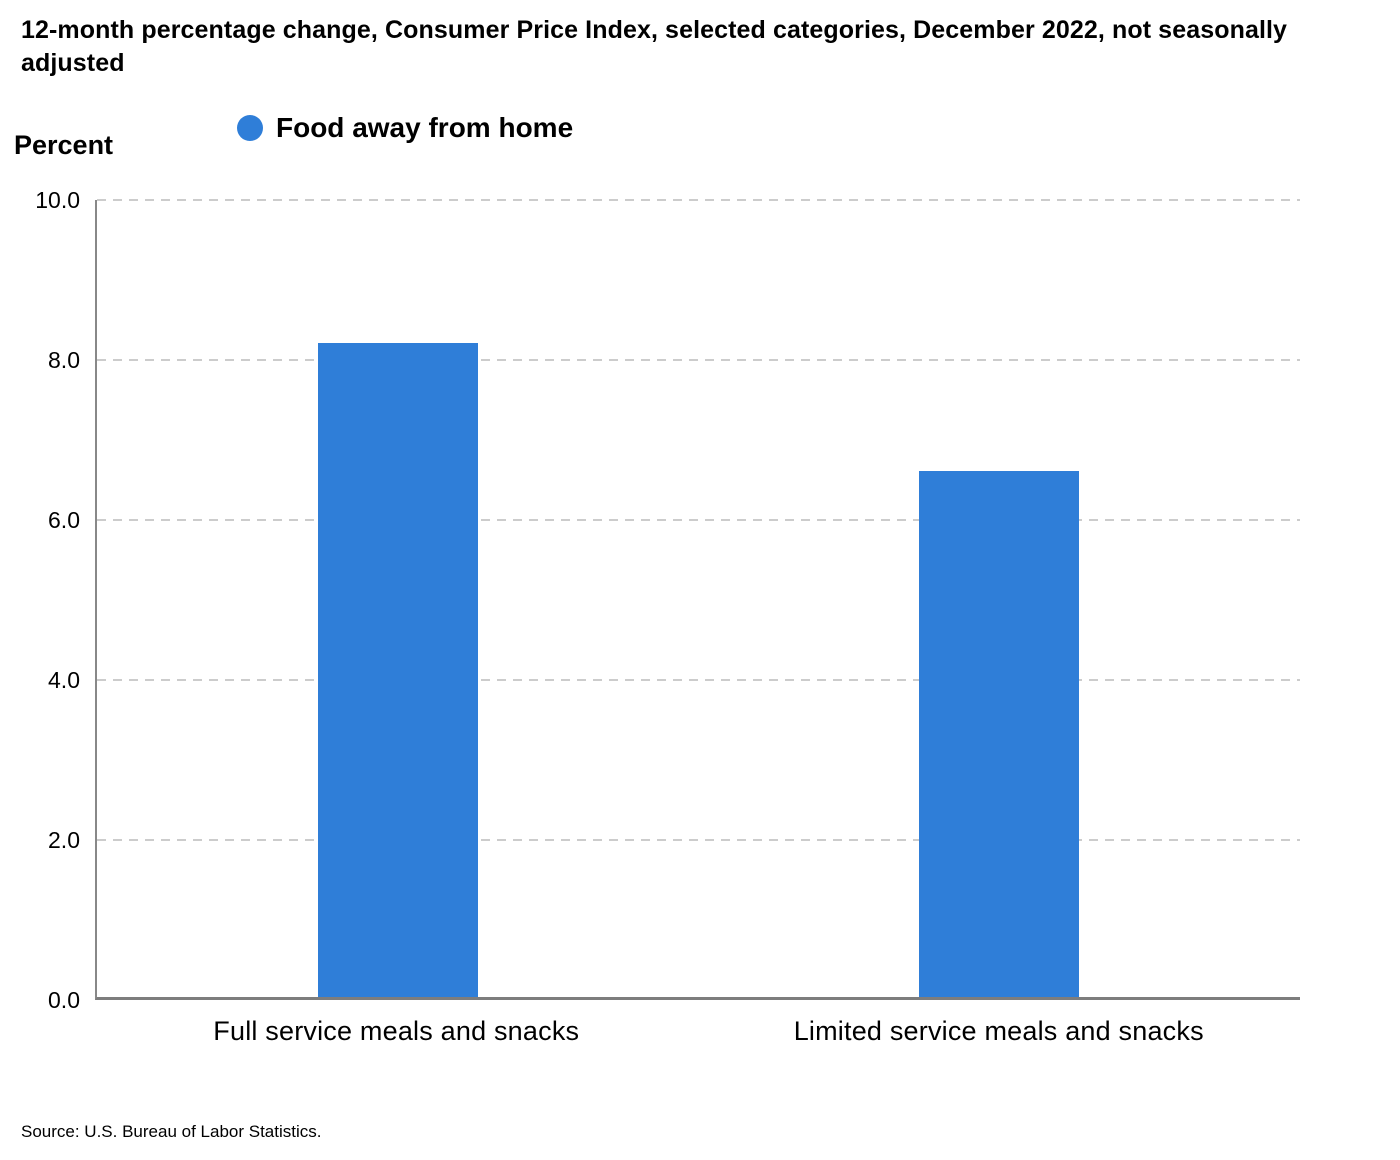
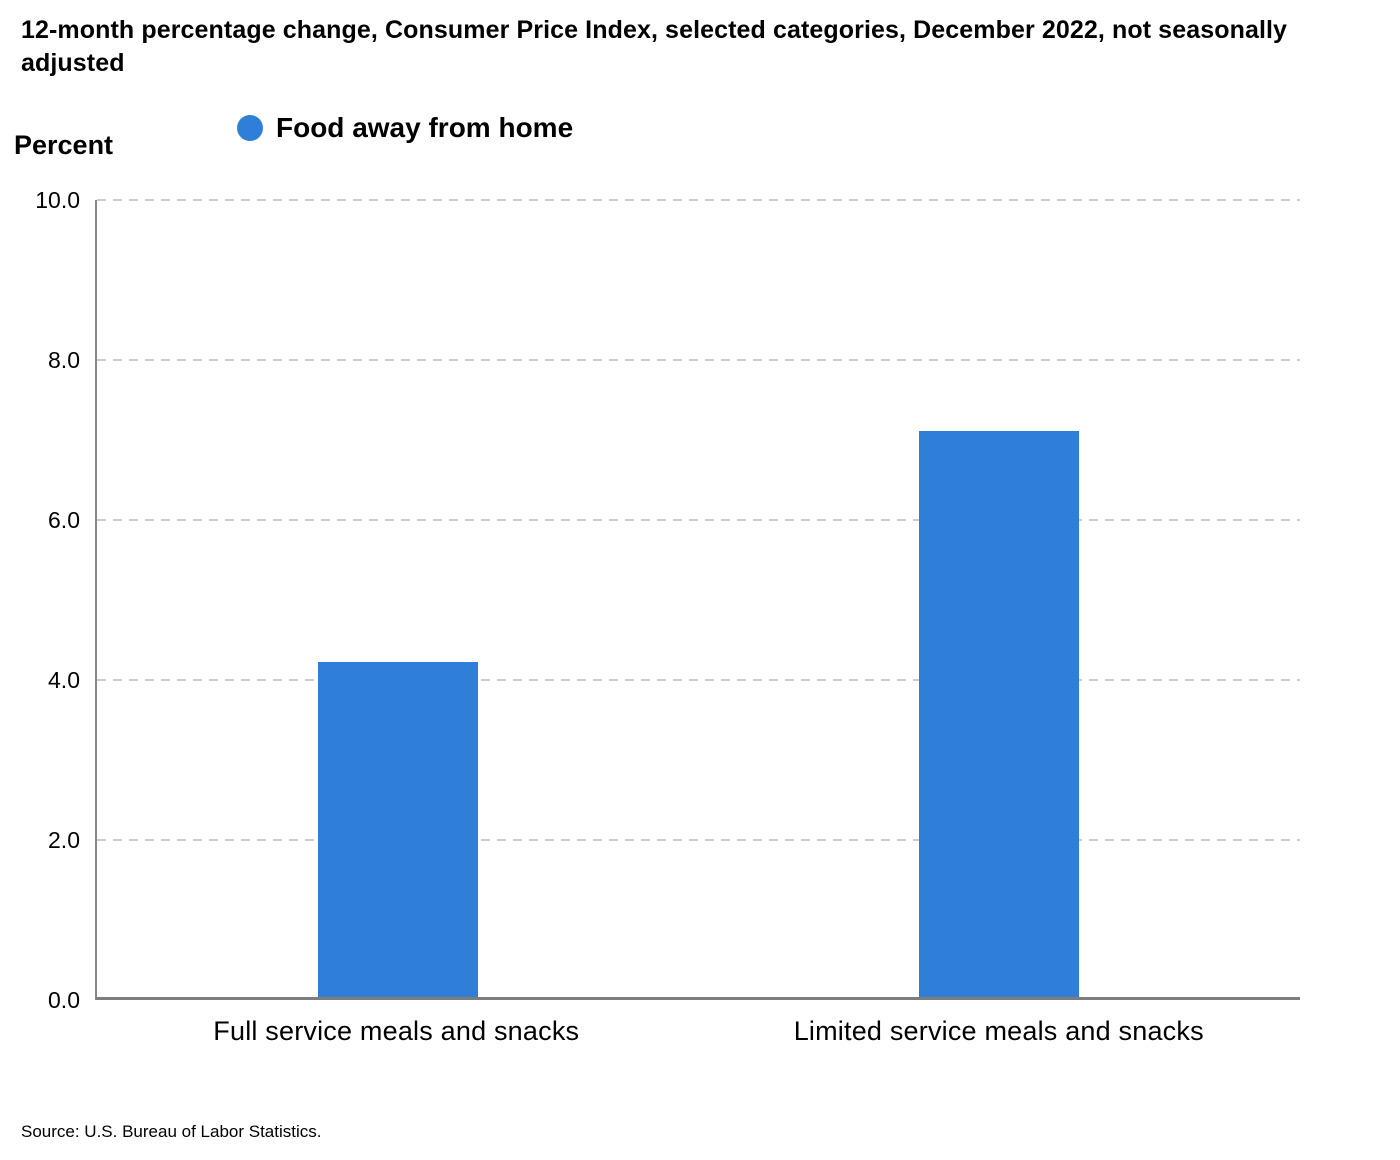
Full service meals and snacks: 8.2 -> 4.2
Limited service meals and snacks: 6.6 -> 7.1
